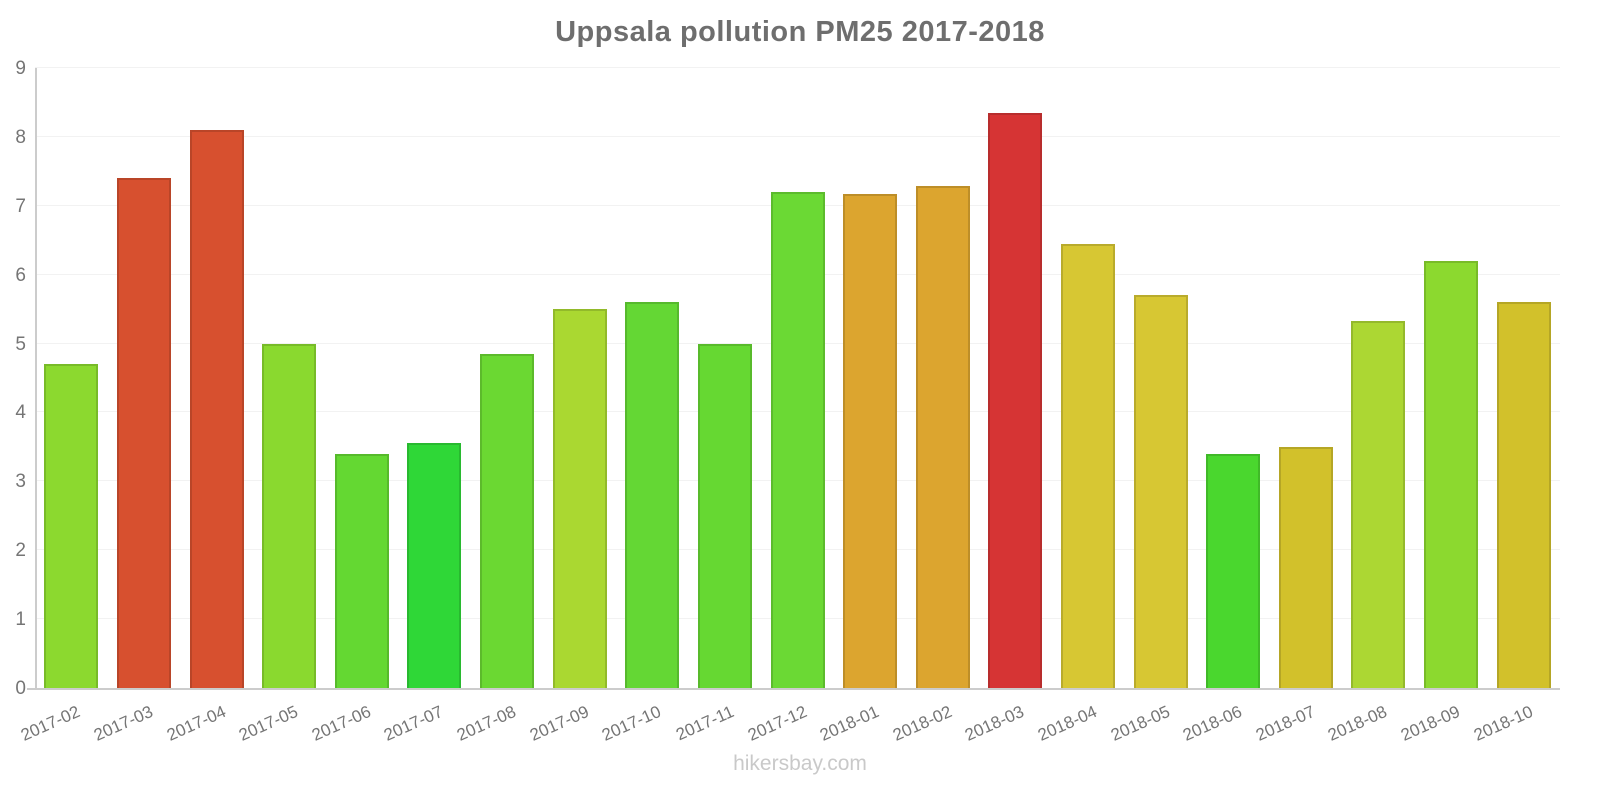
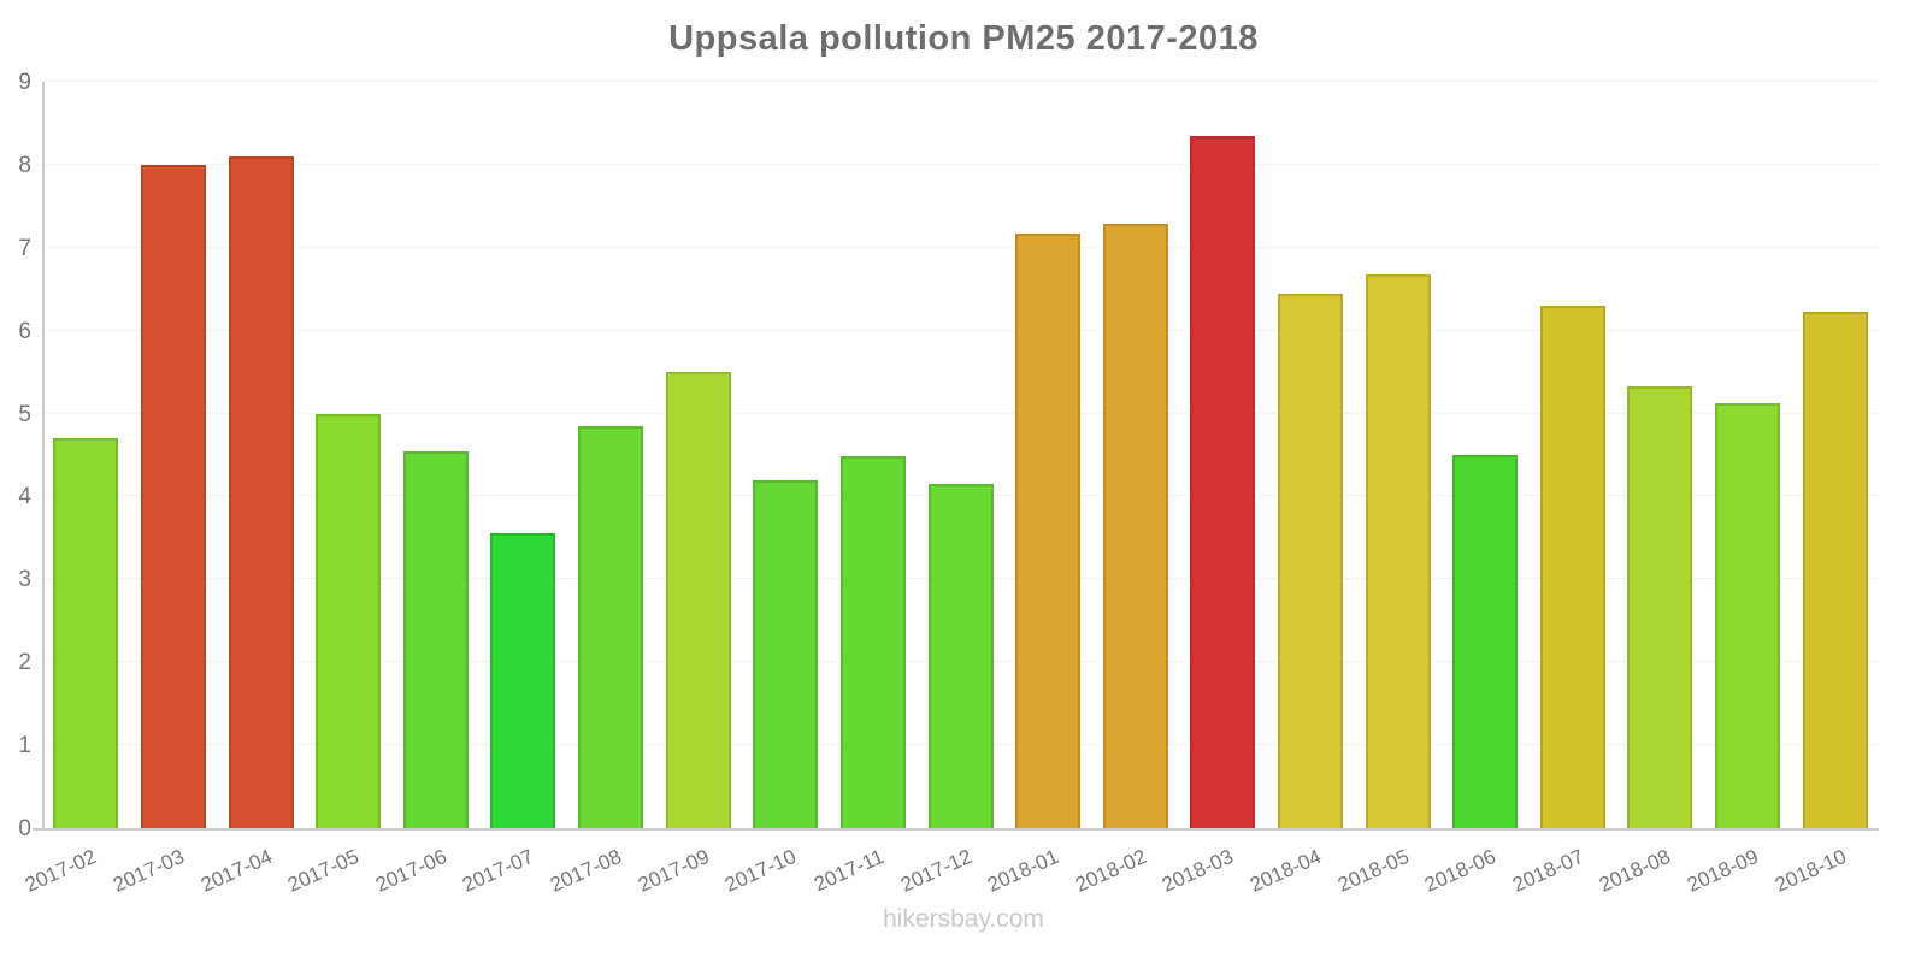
2017-03: 7.4 -> 8.0
2017-06: 3.4 -> 4.5
2017-10: 5.6 -> 4.2
2017-11: 5.0 -> 4.5
2017-12: 7.2 -> 4.2
2018-05: 5.7 -> 6.7
2018-06: 3.4 -> 4.5
2018-07: 3.5 -> 6.3
2018-09: 6.2 -> 5.1
2018-10: 5.6 -> 6.2
